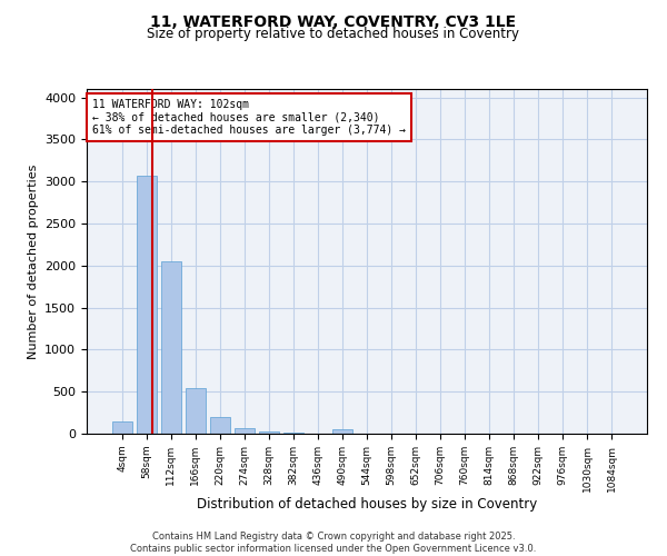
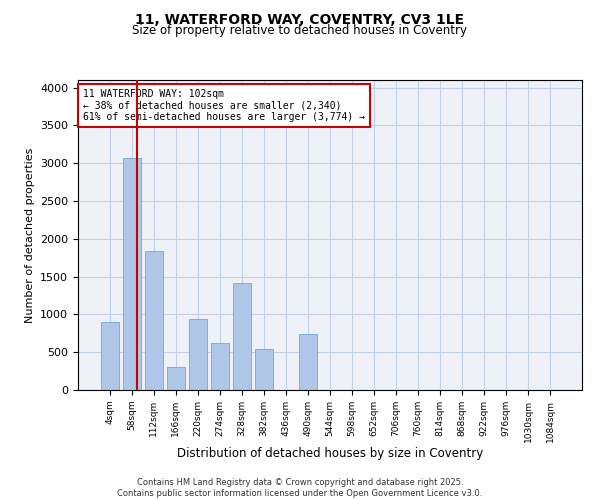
4sqm: 150 -> 900
112sqm: 2050 -> 1840
166sqm: 540 -> 300
220sqm: 200 -> 940
274sqm: 70 -> 620
328sqm: 30 -> 1420
382sqm: 10 -> 540
490sqm: 50 -> 740
